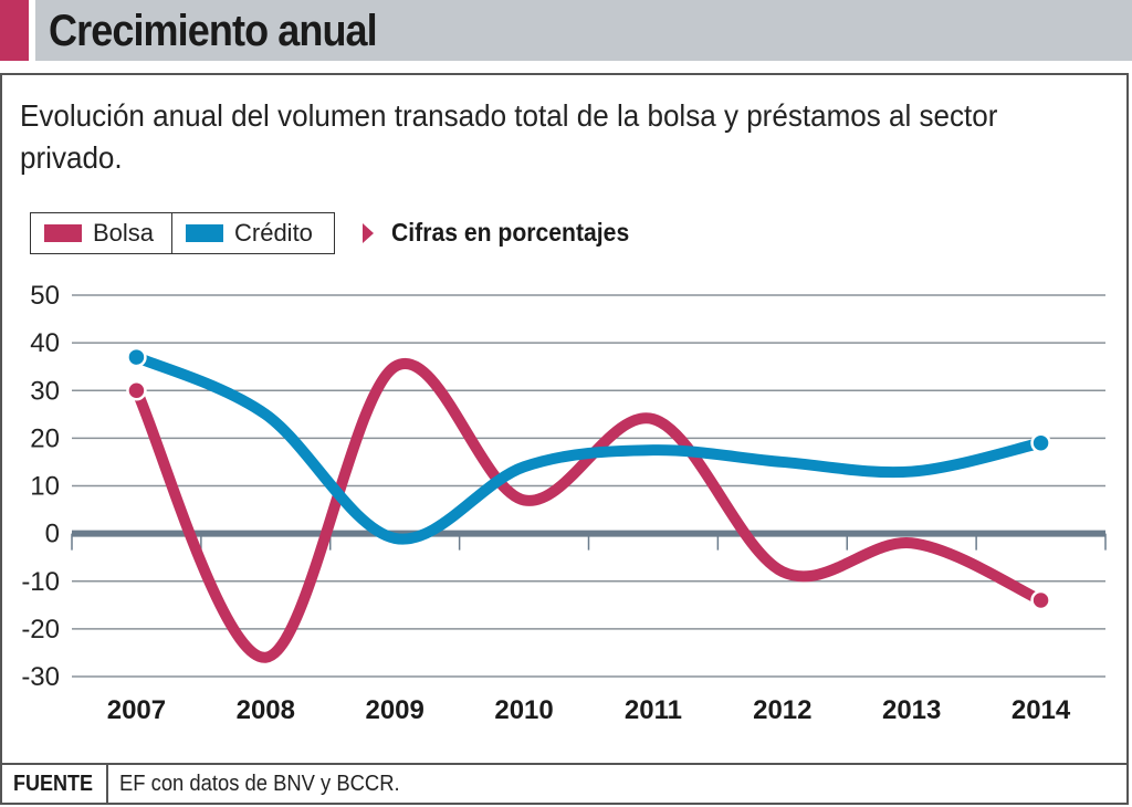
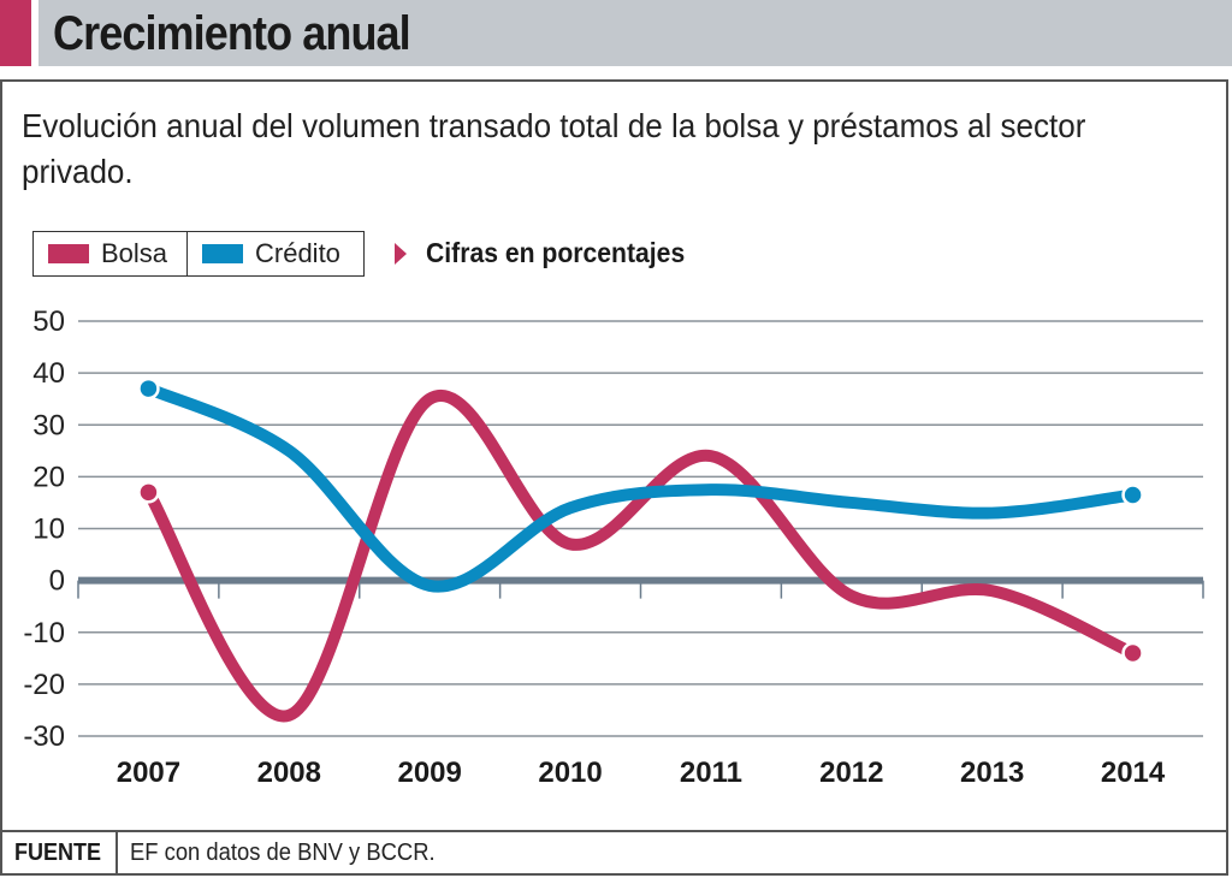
Bolsa/2007: 30 -> 17
Bolsa/2012: -8 -> -3
Crédito/2014: 19 -> 16
